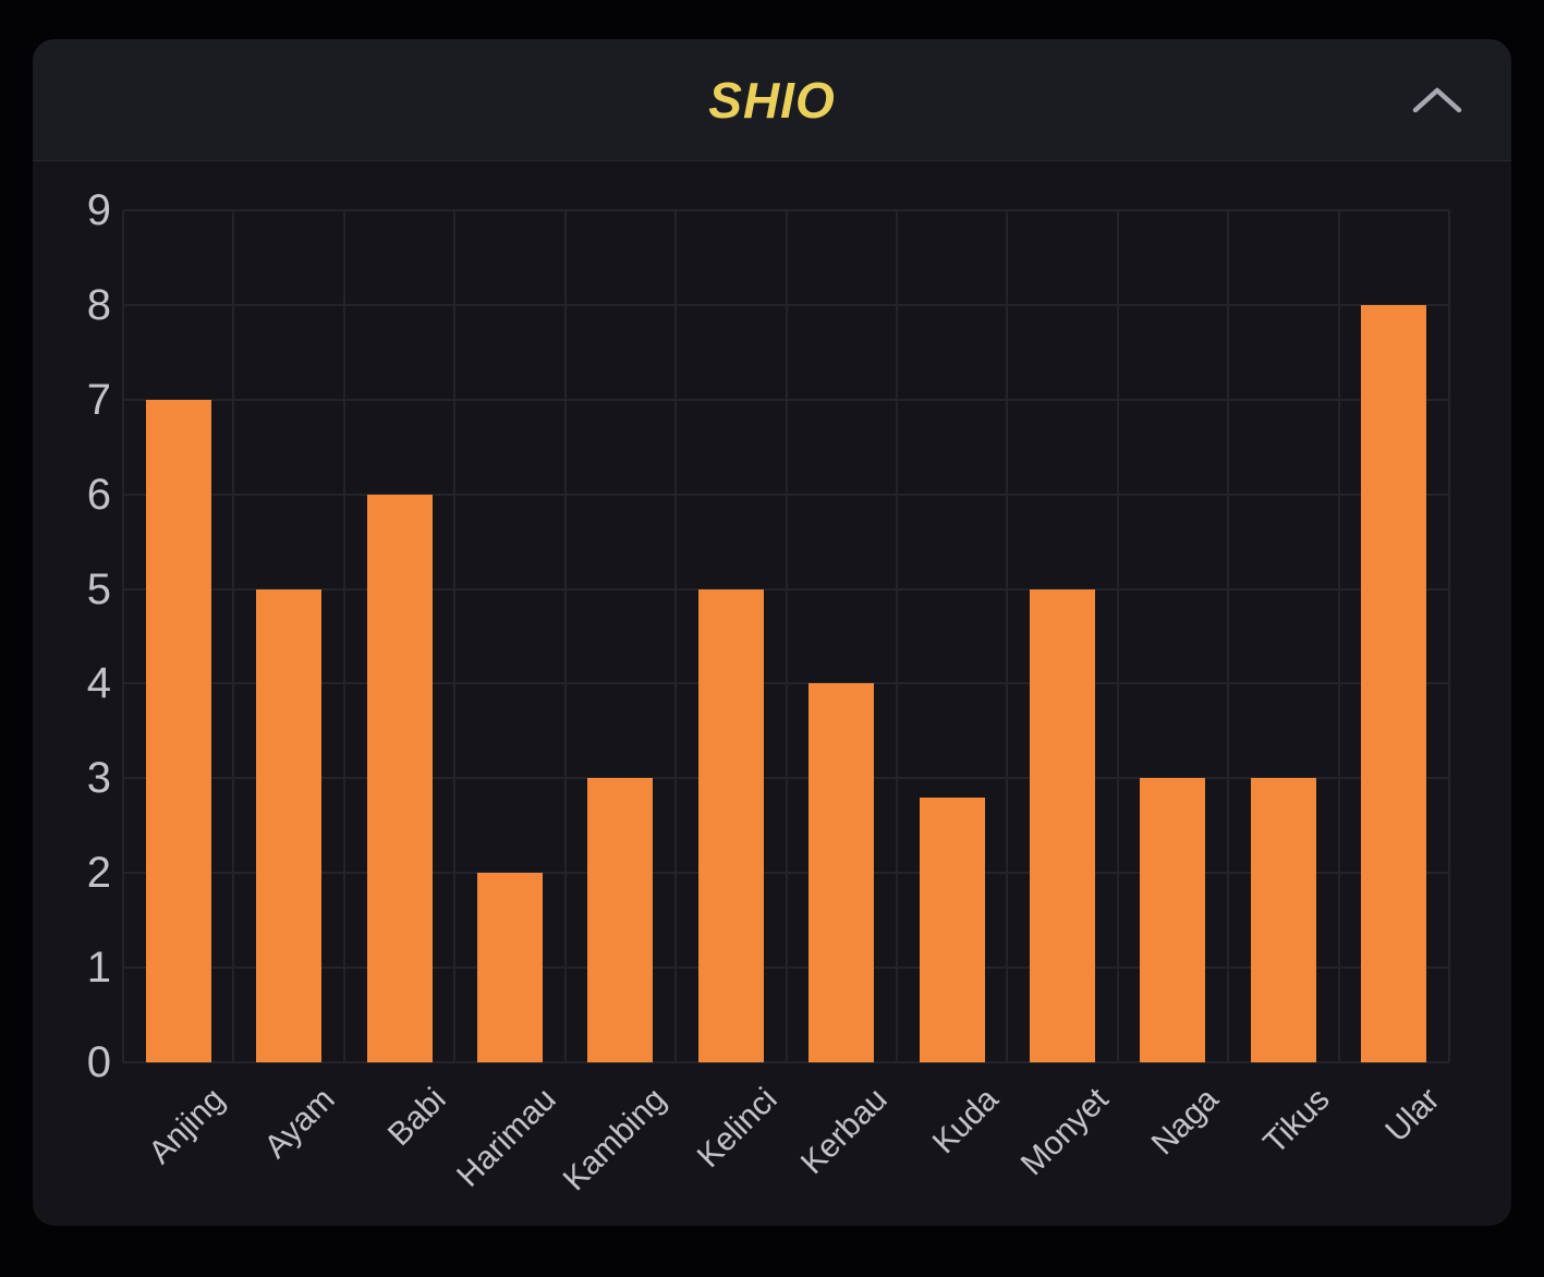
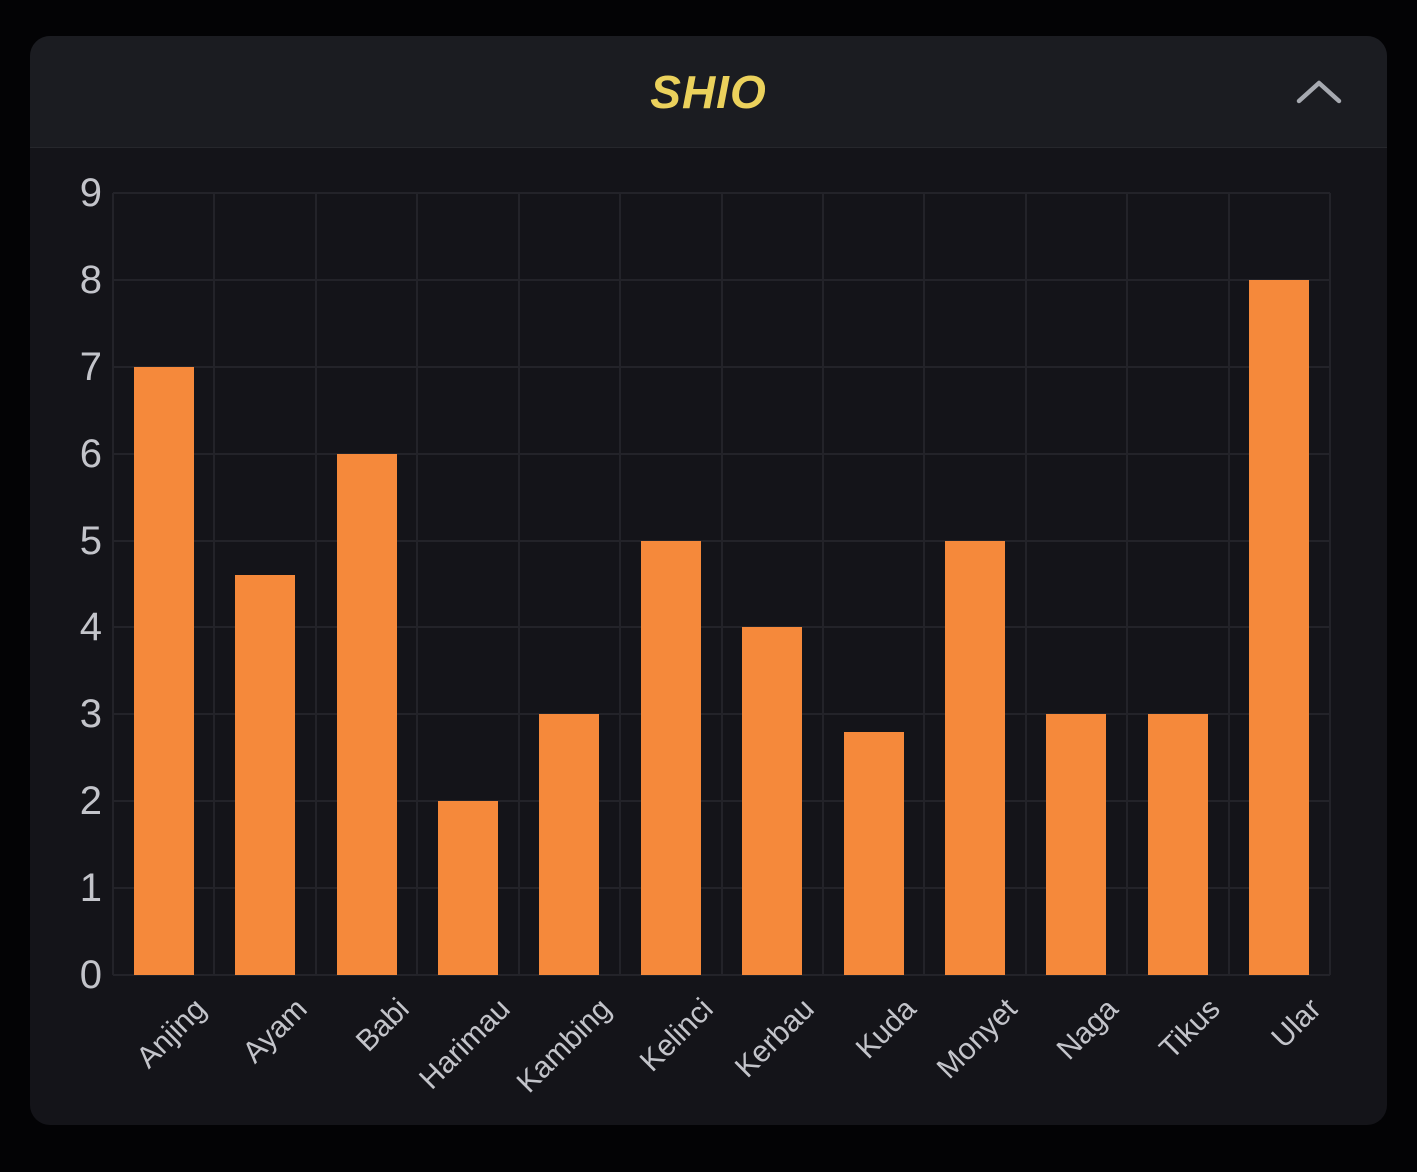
Ayam: 5.0 -> 4.6
